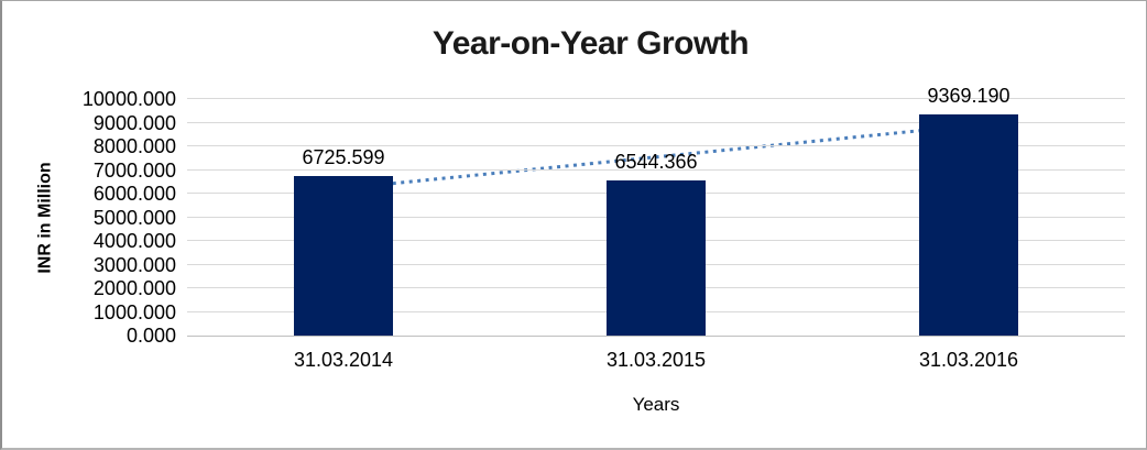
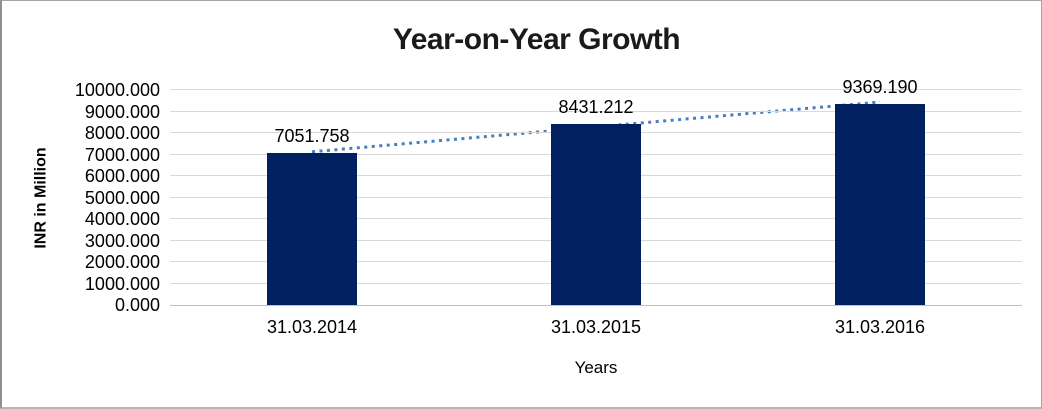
31.03.2014: 6725.599 -> 7051.758
31.03.2015: 6544.366 -> 8431.212
